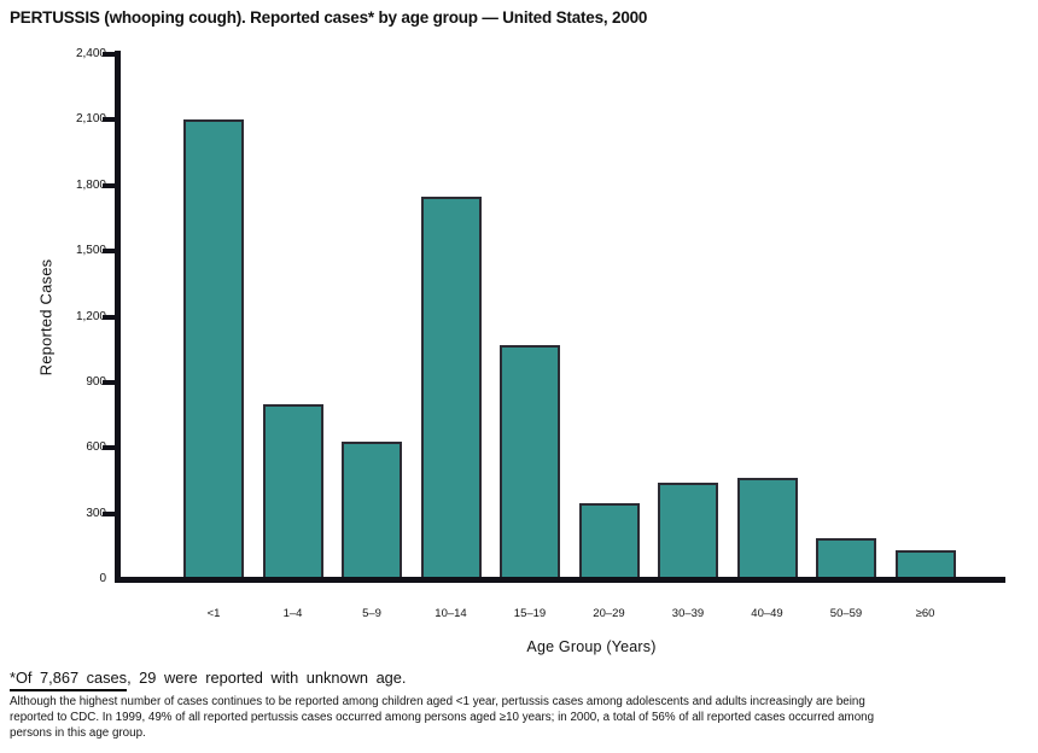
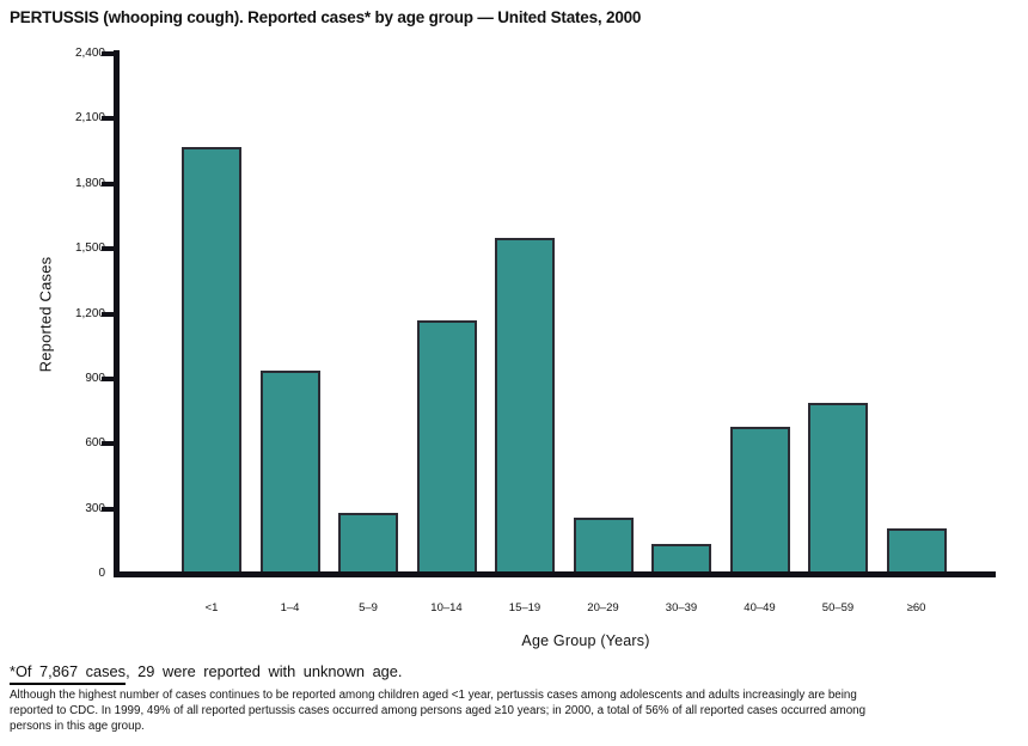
<1: 2100 -> 1970
1–4: 800 -> 940
5–9: 630 -> 280
10–14: 1750 -> 1170
15–19: 1070 -> 1550
20–29: 350 -> 260
30–39: 440 -> 140
40–49: 460 -> 680
50–59: 180 -> 790
≥60: 130 -> 210
